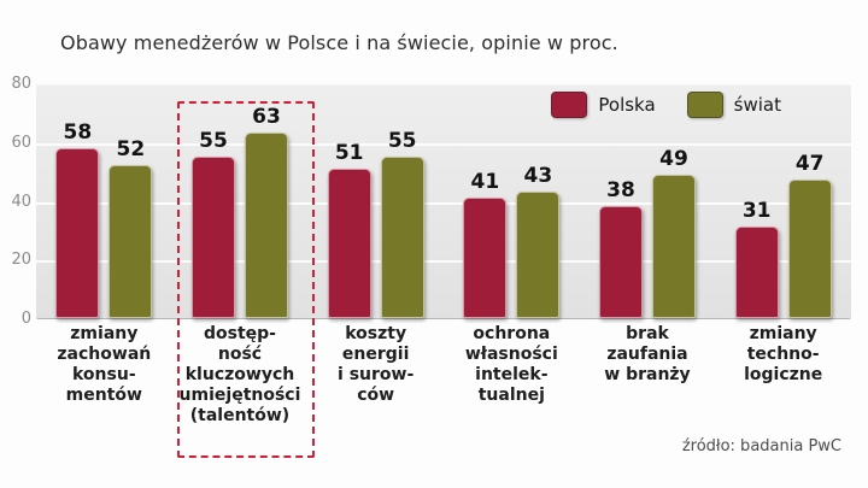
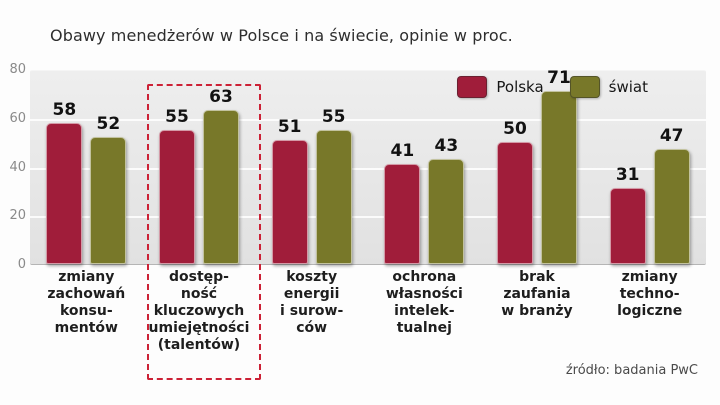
Polska/brak zaufania w branży: 38 -> 50
świat/brak zaufania w branży: 49 -> 71
